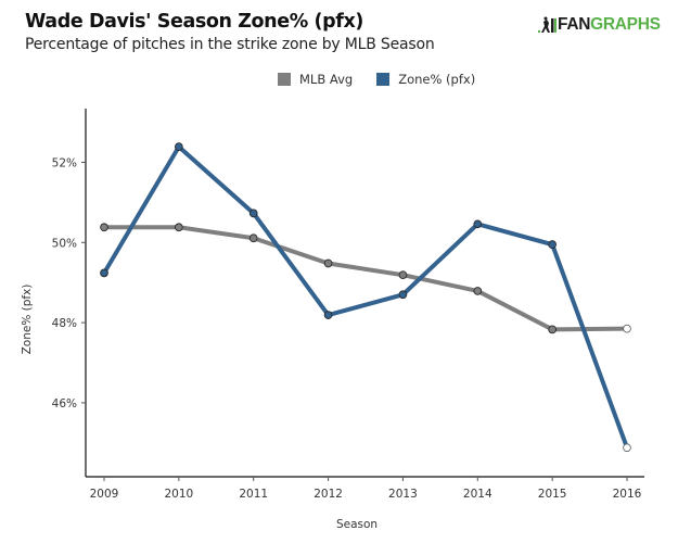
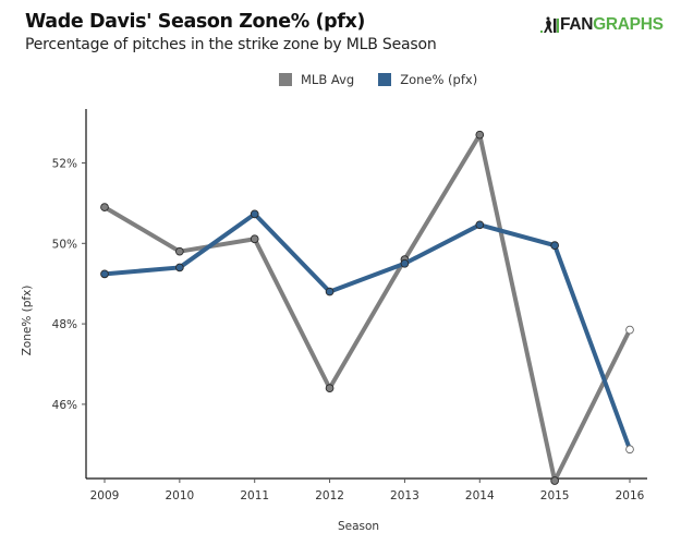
MLB Avg/2009: 50.4% -> 50.9%
MLB Avg/2010: 50.4% -> 49.8%
Zone% (pfx)/2010: 52.4% -> 49.4%
MLB Avg/2012: 49.5% -> 46.4%
Zone% (pfx)/2012: 48.2% -> 48.8%
MLB Avg/2013: 49.2% -> 49.6%
Zone% (pfx)/2013: 48.7% -> 49.5%
MLB Avg/2014: 48.8% -> 52.7%
MLB Avg/2015: 47.8% -> 44.1%
